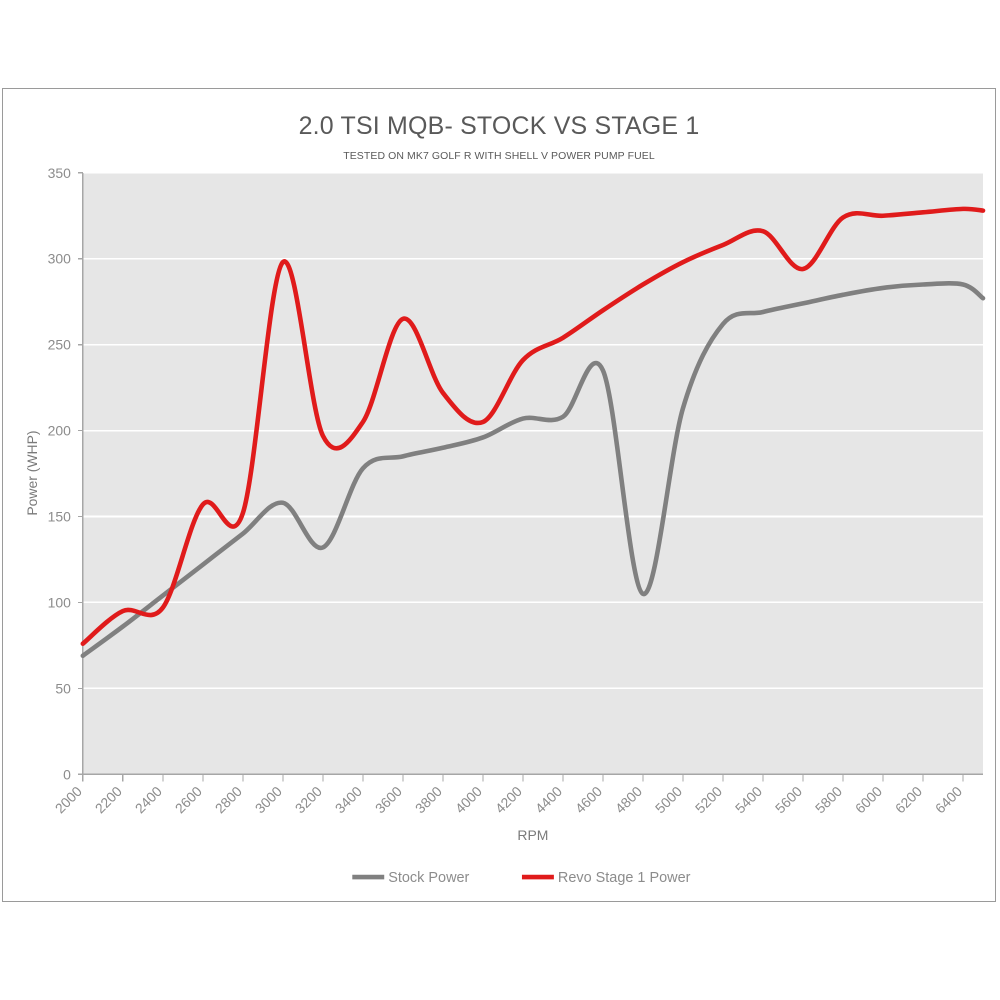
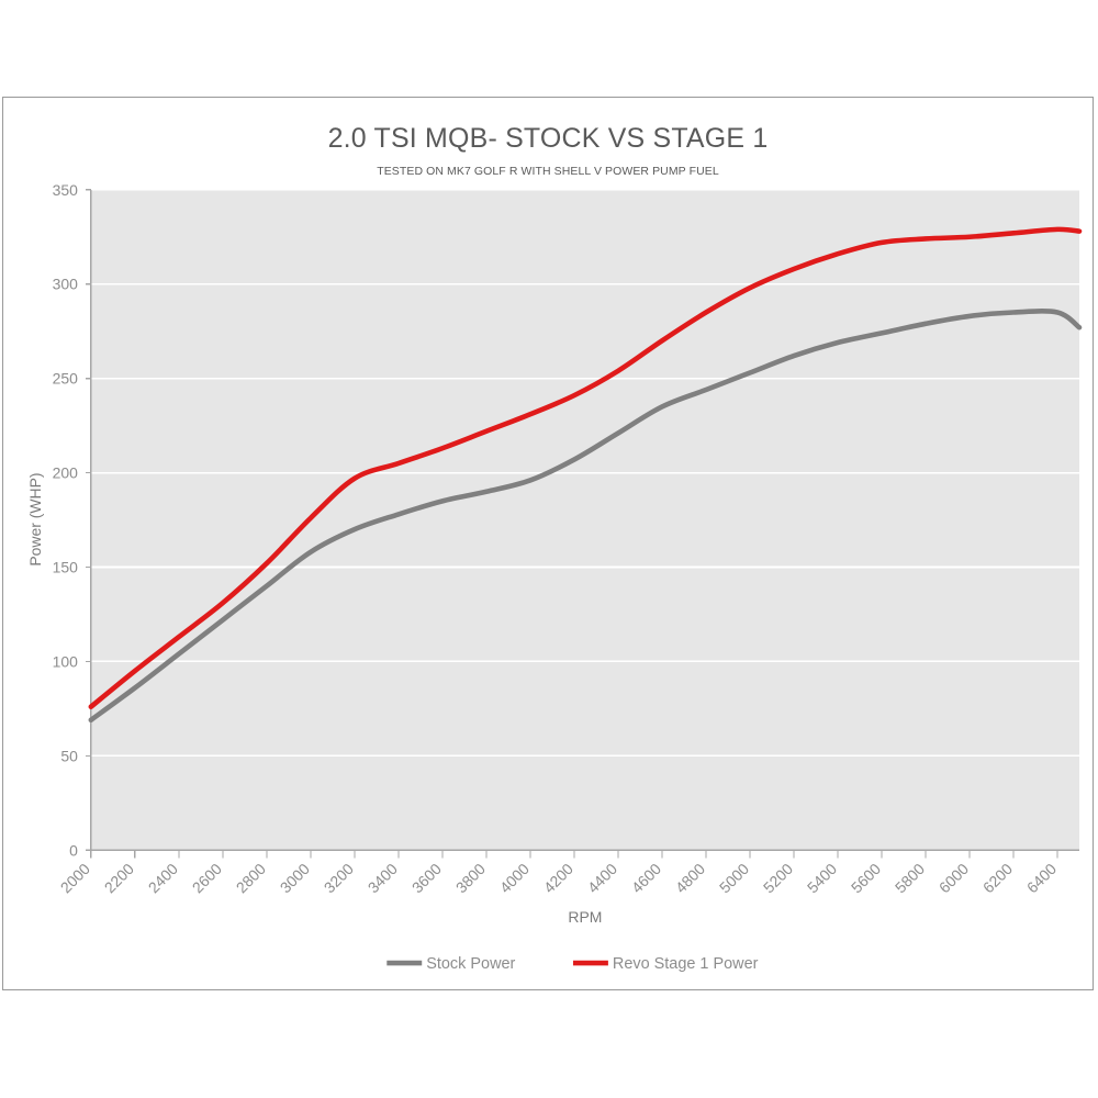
Revo Stage 1 Power/2400: 97 -> 113
Revo Stage 1 Power/2600: 157 -> 131
Revo Stage 1 Power/3000: 298 -> 176
Stock Power/3200: 132 -> 170
Revo Stage 1 Power/3600: 265 -> 213
Revo Stage 1 Power/4000: 205 -> 231
Stock Power/4400: 208 -> 221
Stock Power/4800: 105 -> 244
Stock Power/5000: 213 -> 253
Revo Stage 1 Power/5600: 294 -> 322
